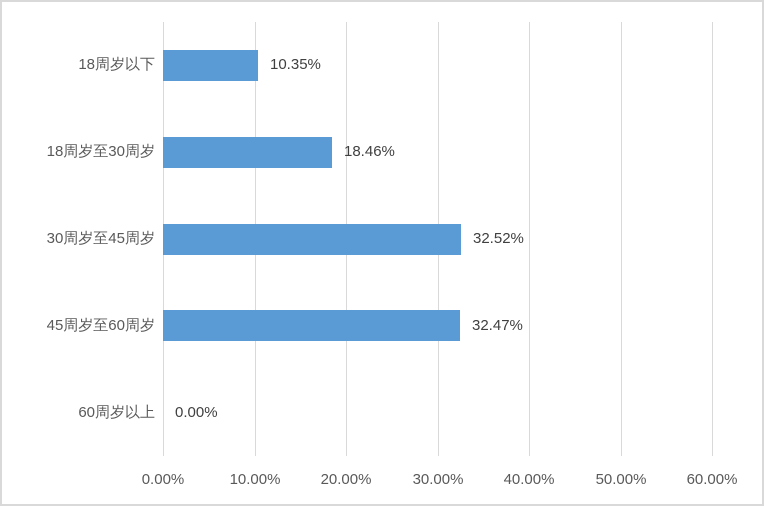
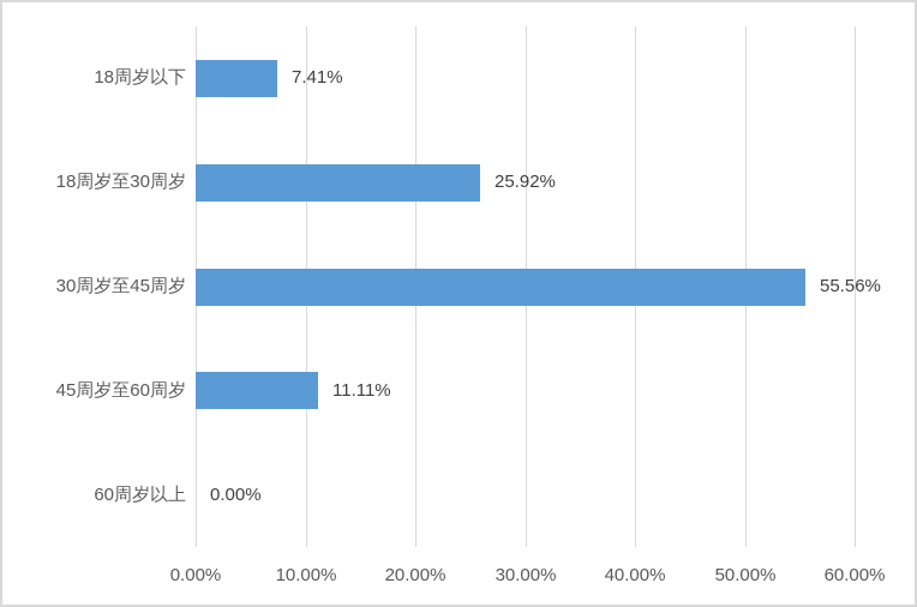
18周岁以下: 10.35% -> 7.41%
18周岁至30周岁: 18.46% -> 25.92%
30周岁至45周岁: 32.52% -> 55.56%
45周岁至60周岁: 32.47% -> 11.11%
